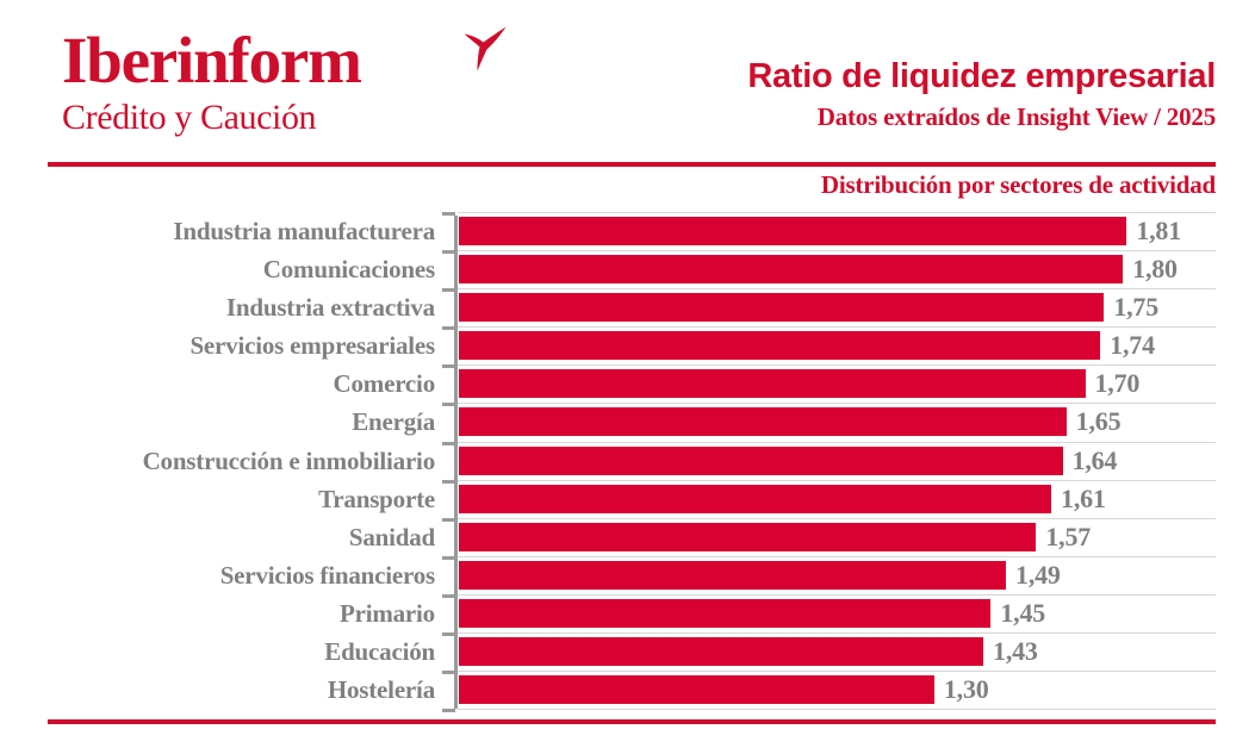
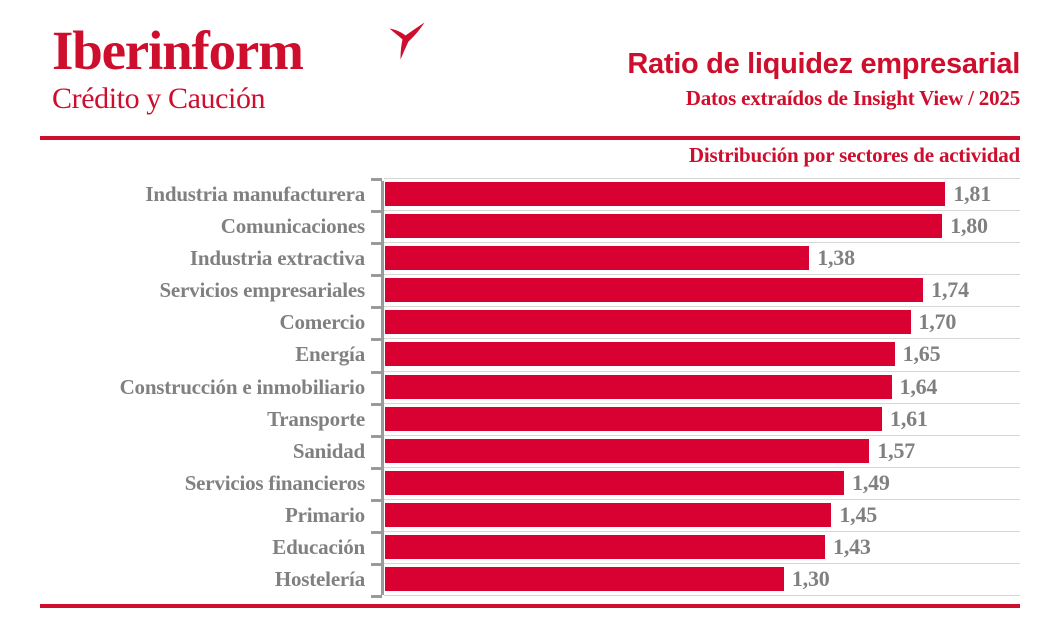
Industria extractiva: 1,75 -> 1,38
